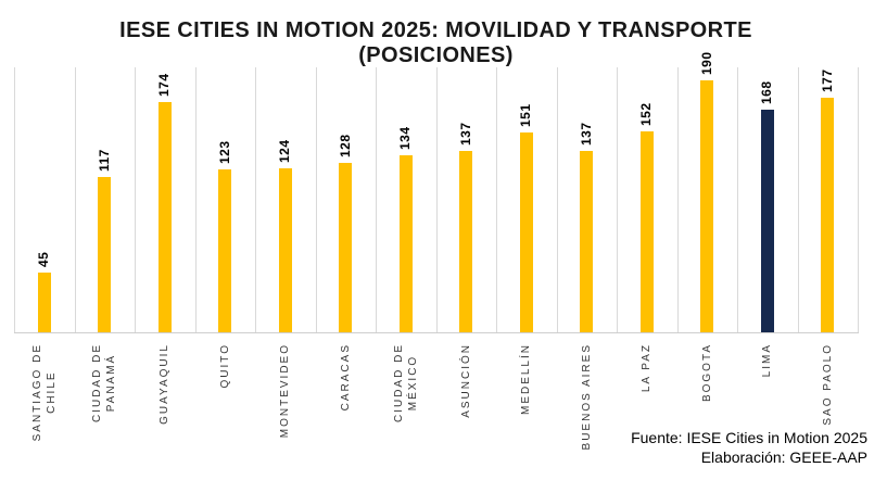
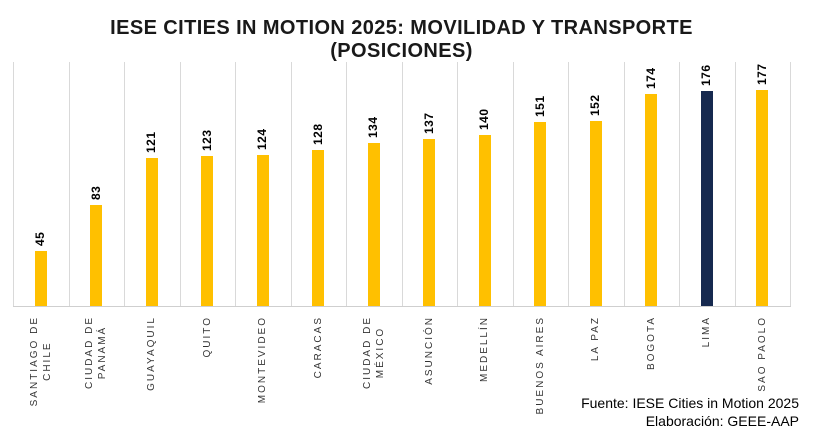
CIUDAD DE PANAMÁ: 117 -> 83
GUAYAQUIL: 174 -> 121
MEDELLÍN: 151 -> 140
BUENOS AIRES: 137 -> 151
BOGOTA: 190 -> 174
LIMA: 168 -> 176
